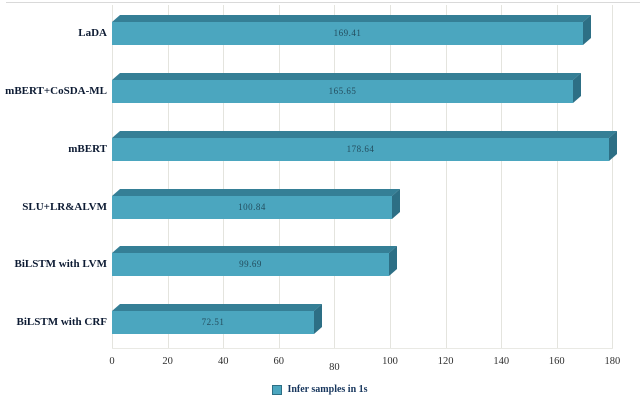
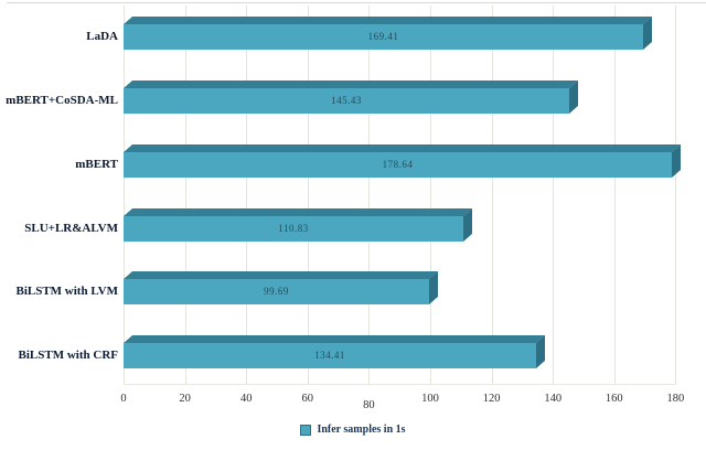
mBERT+CoSDA-ML: 165.65 -> 145.43
SLU+LR&ALVM: 100.84 -> 110.83
BiLSTM with CRF: 72.51 -> 134.41
